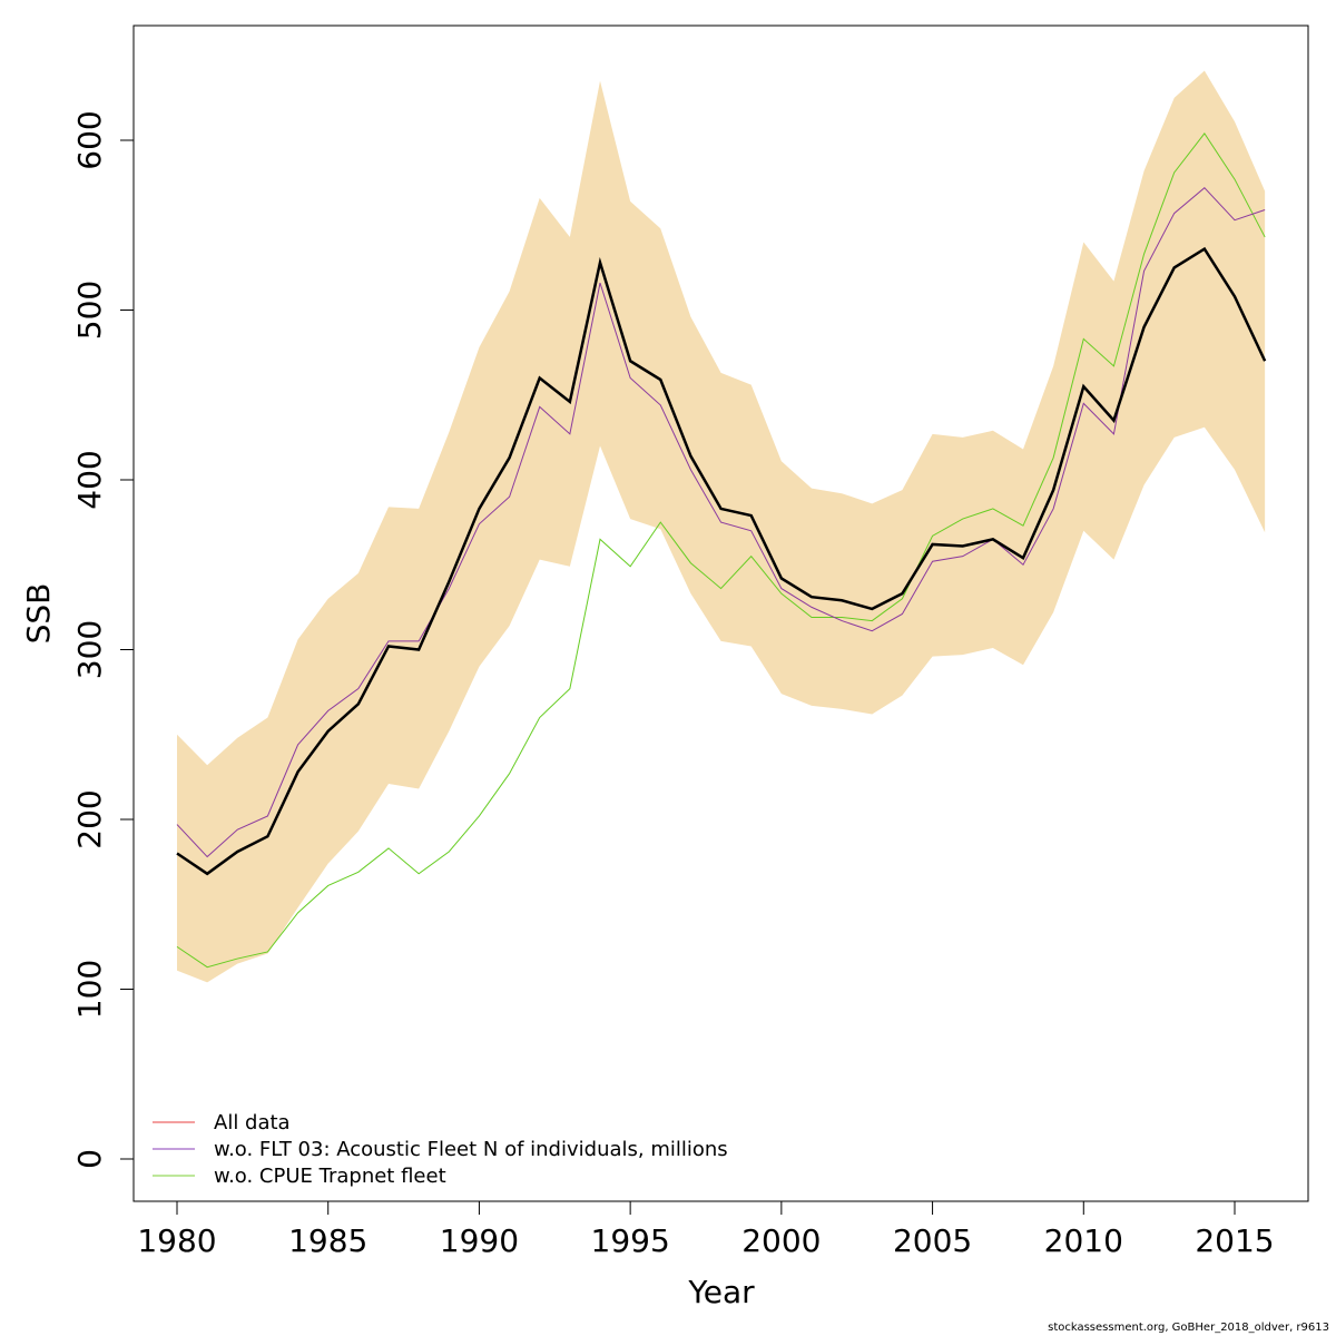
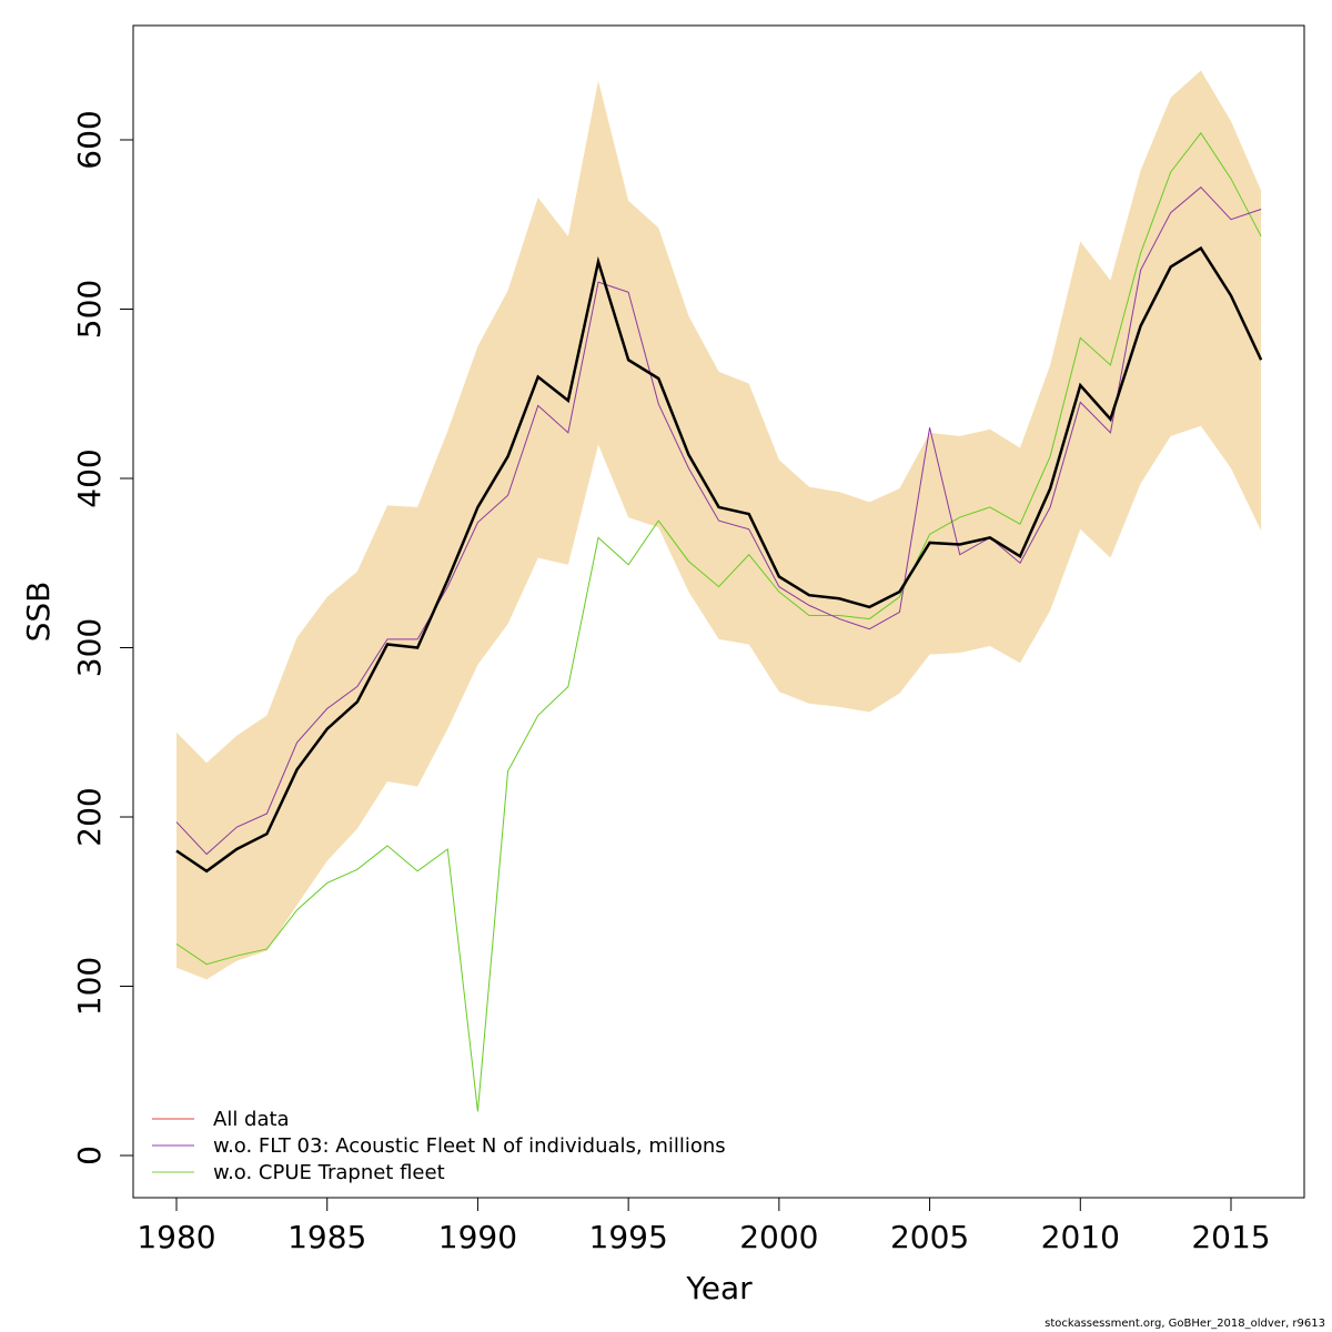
w.o. CPUE Trapnet fleet/1990: 202 -> 26
w.o. FLT 03: Acoustic Fleet N of individuals, millions/1995: 460 -> 510
w.o. FLT 03: Acoustic Fleet N of individuals, millions/2005: 352 -> 430
